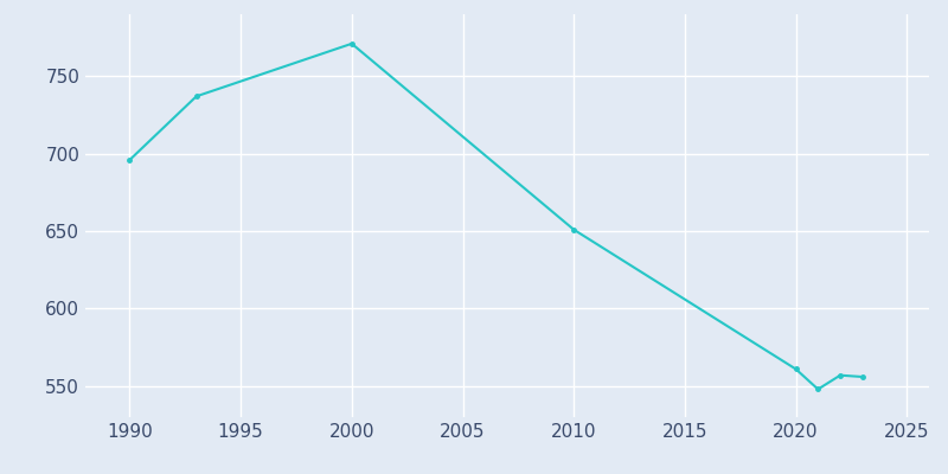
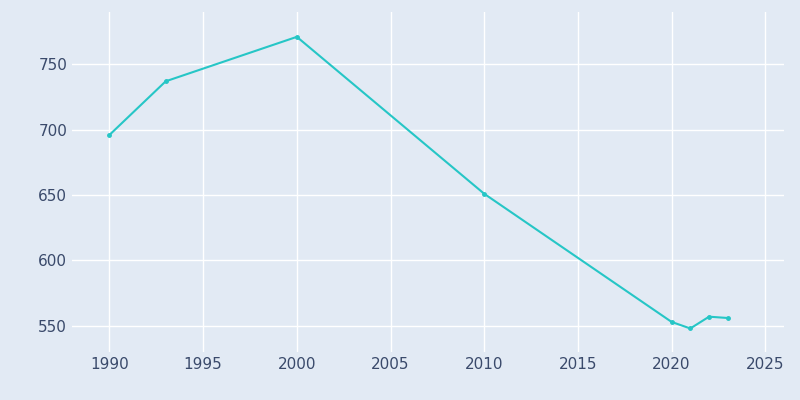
2020: 561 -> 553
